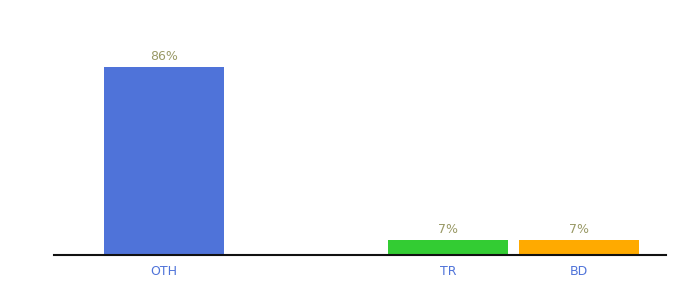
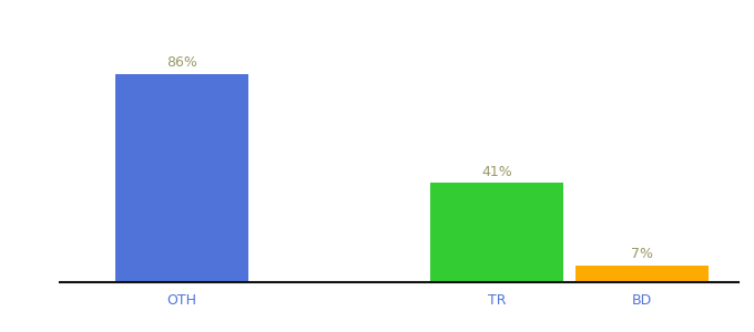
TR: 7% -> 41%
